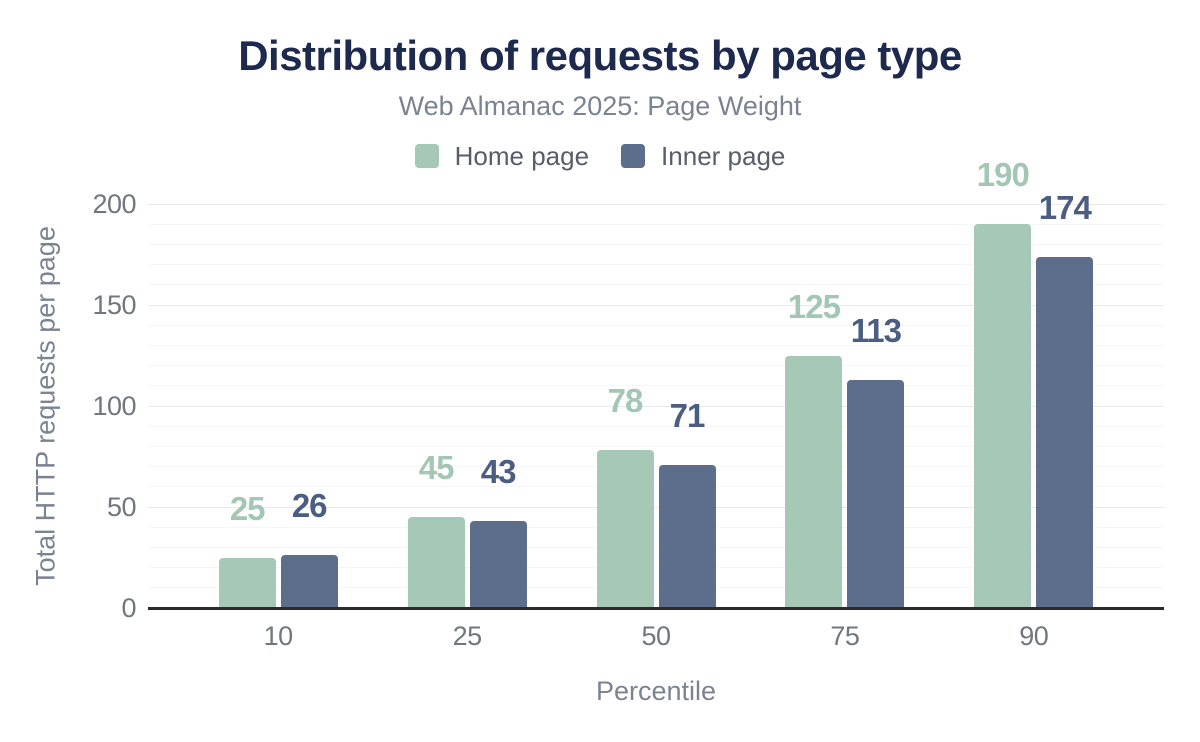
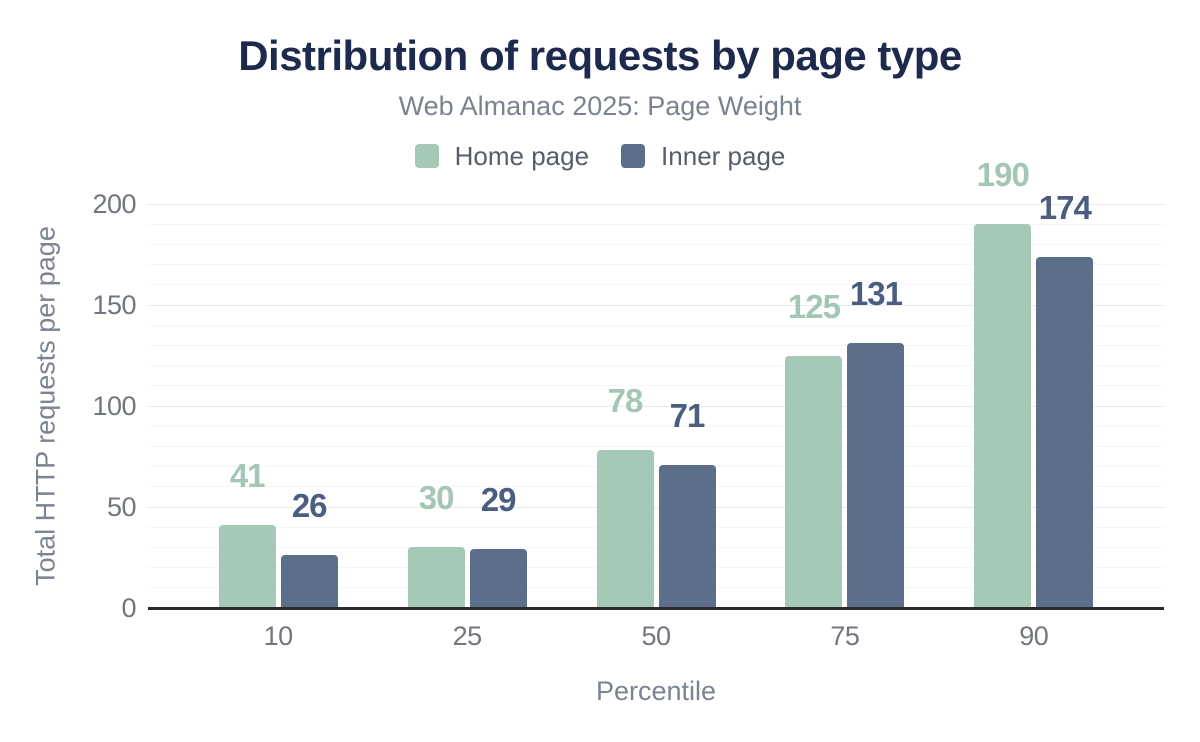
Home page/10: 25 -> 41
Home page/25: 45 -> 30
Inner page/25: 43 -> 29
Inner page/75: 113 -> 131
